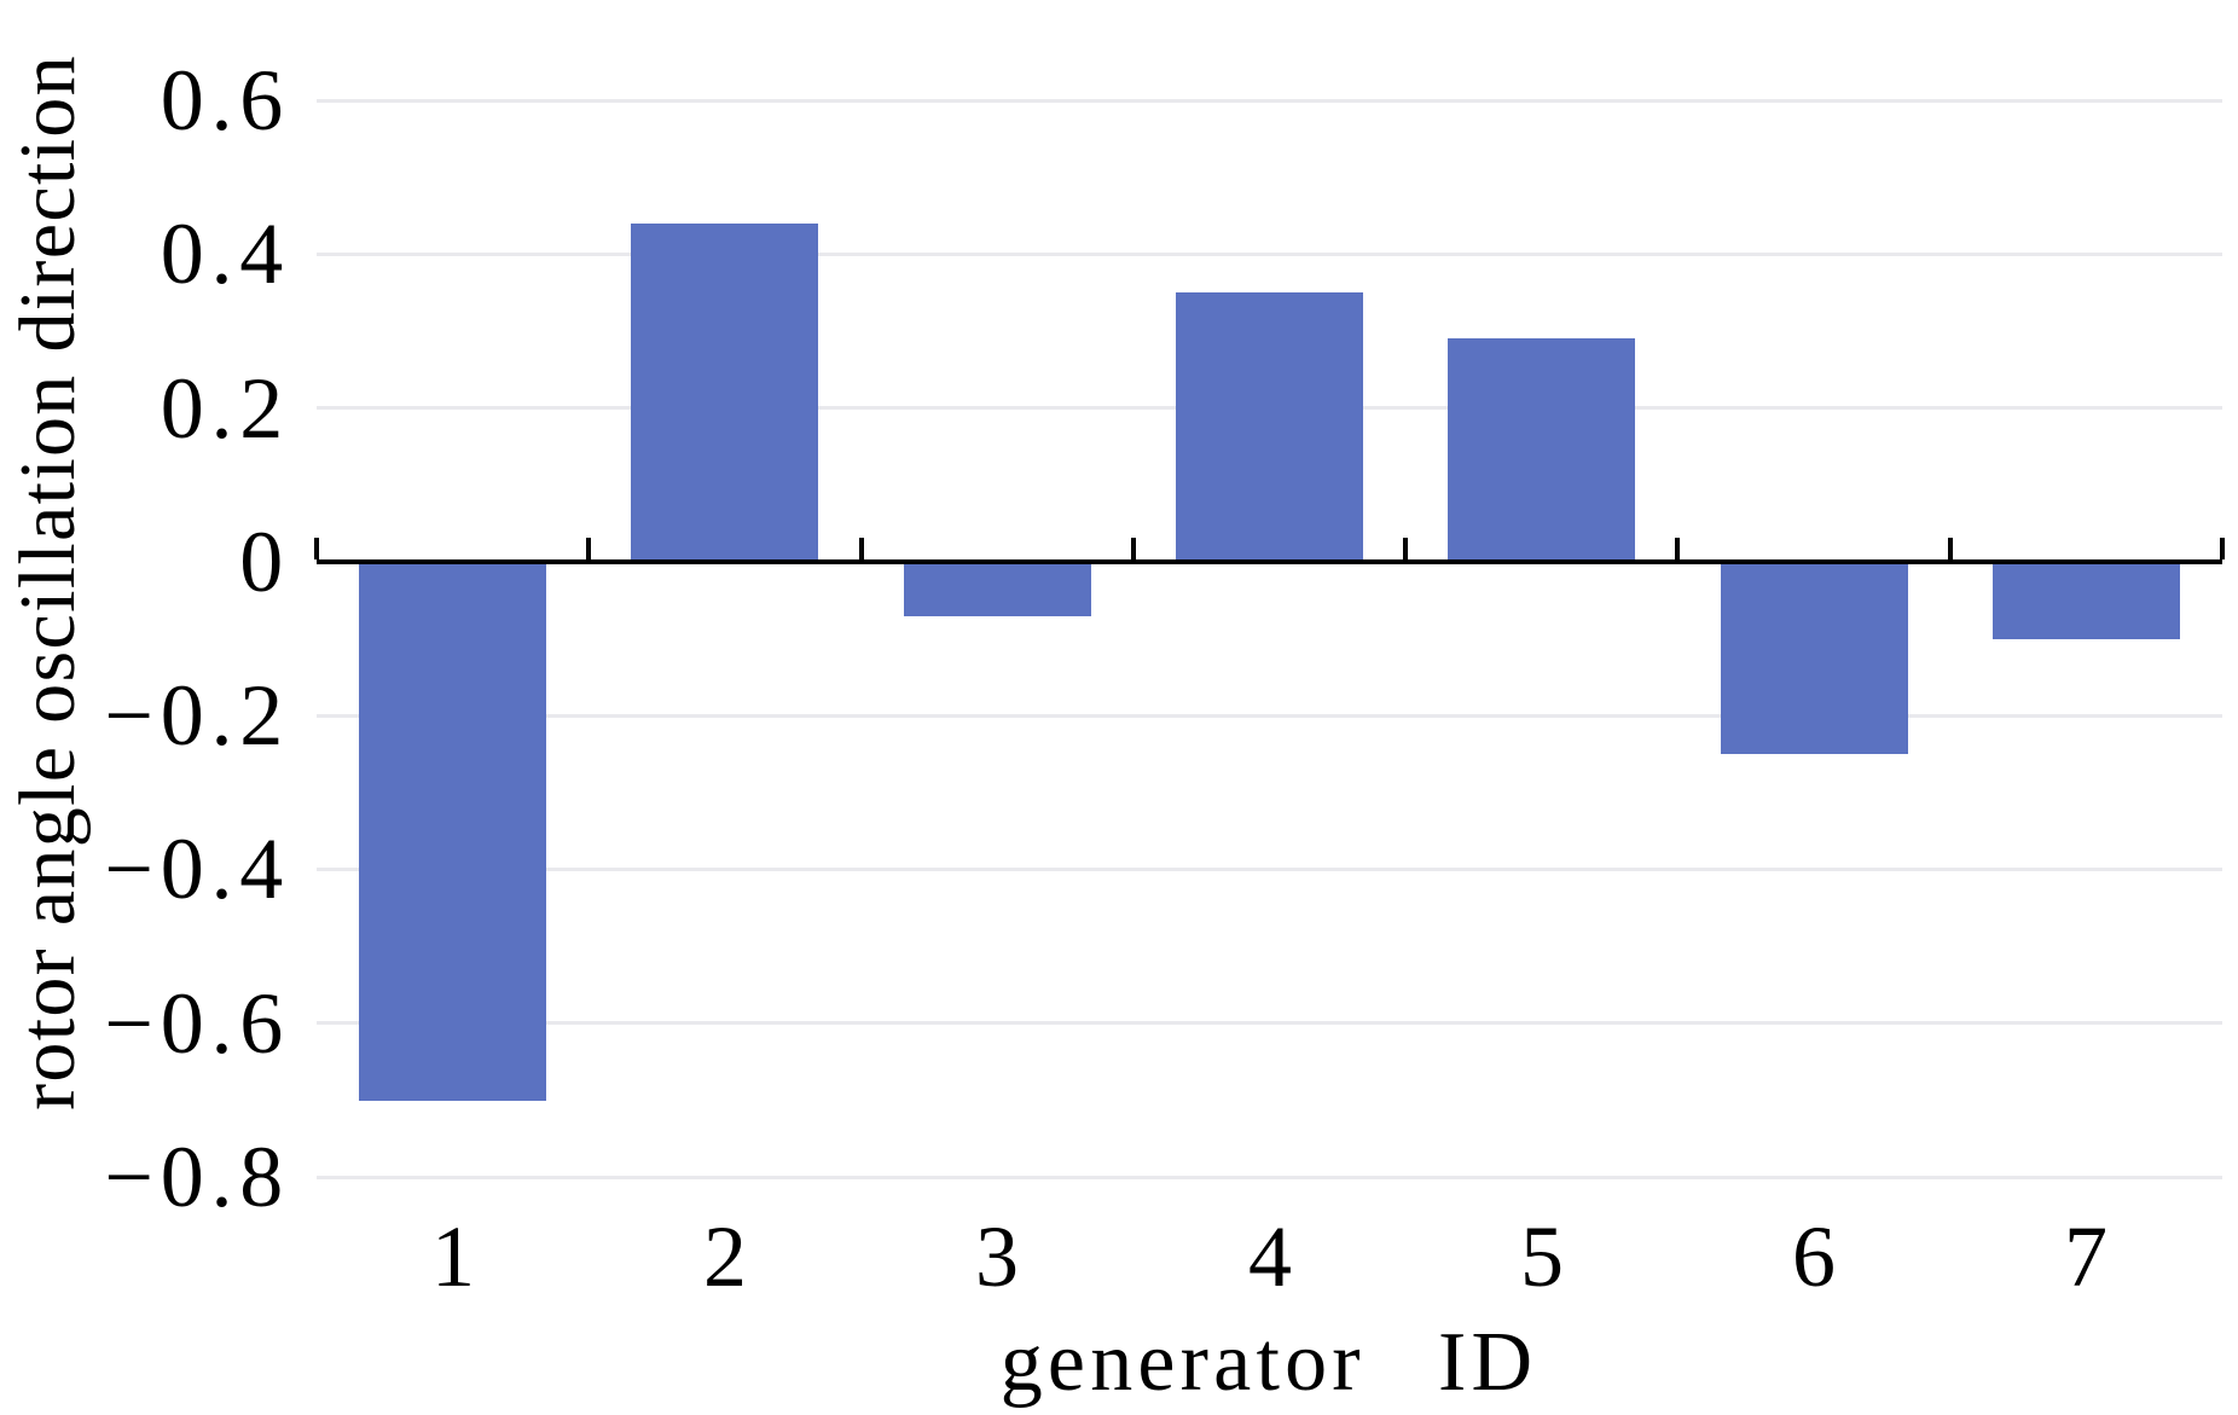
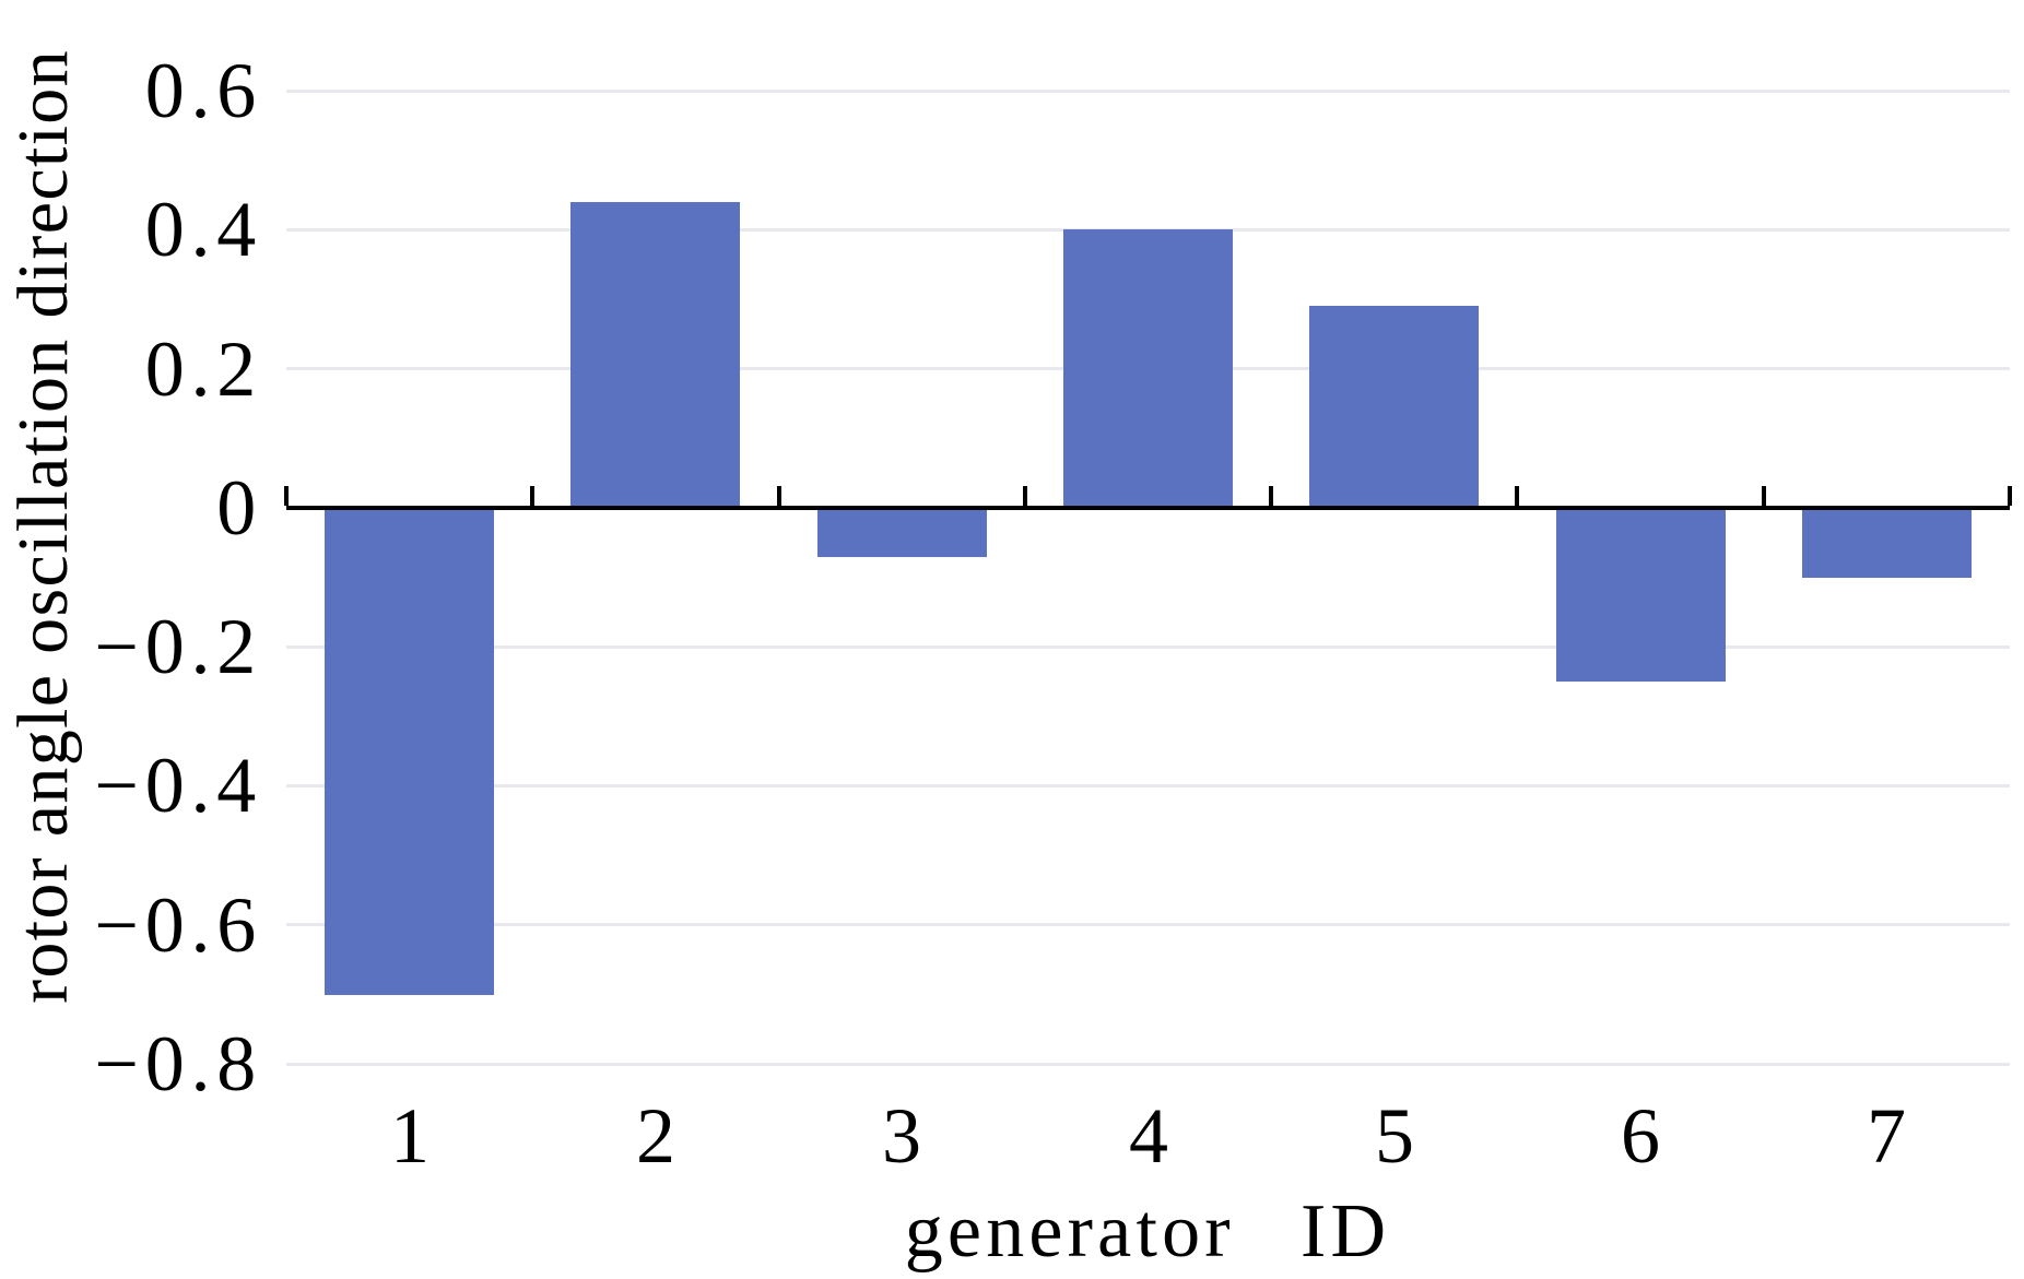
4: 0.35 -> 0.40
